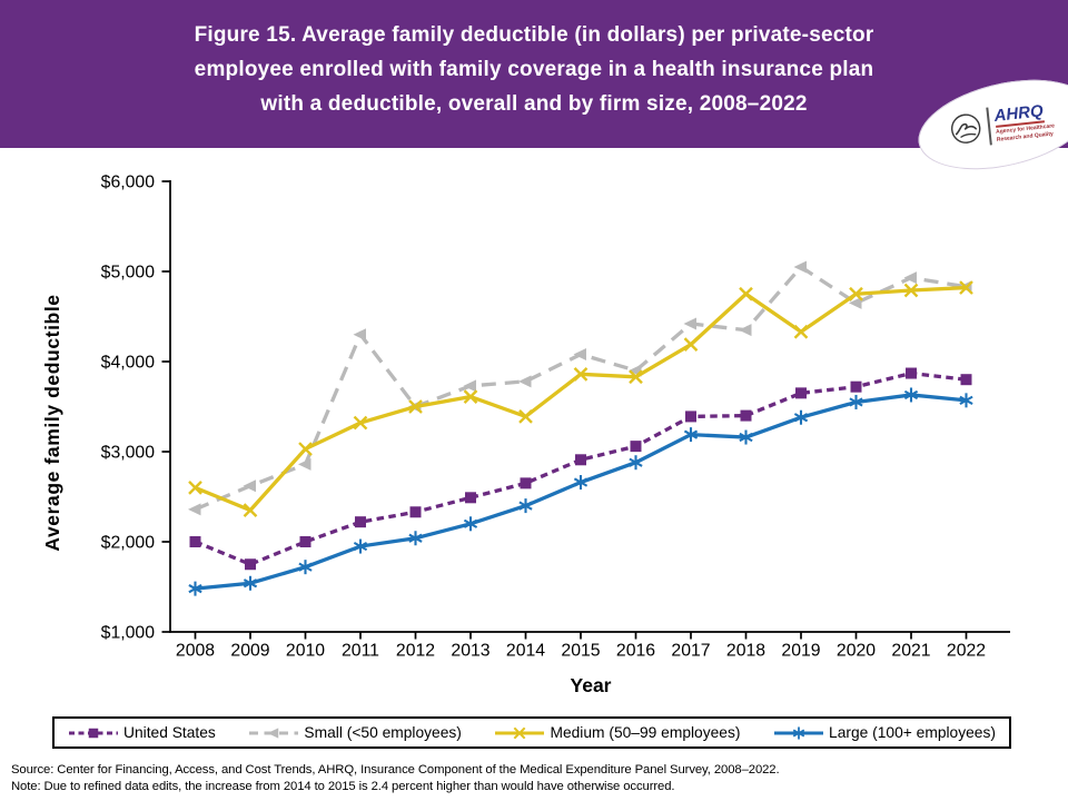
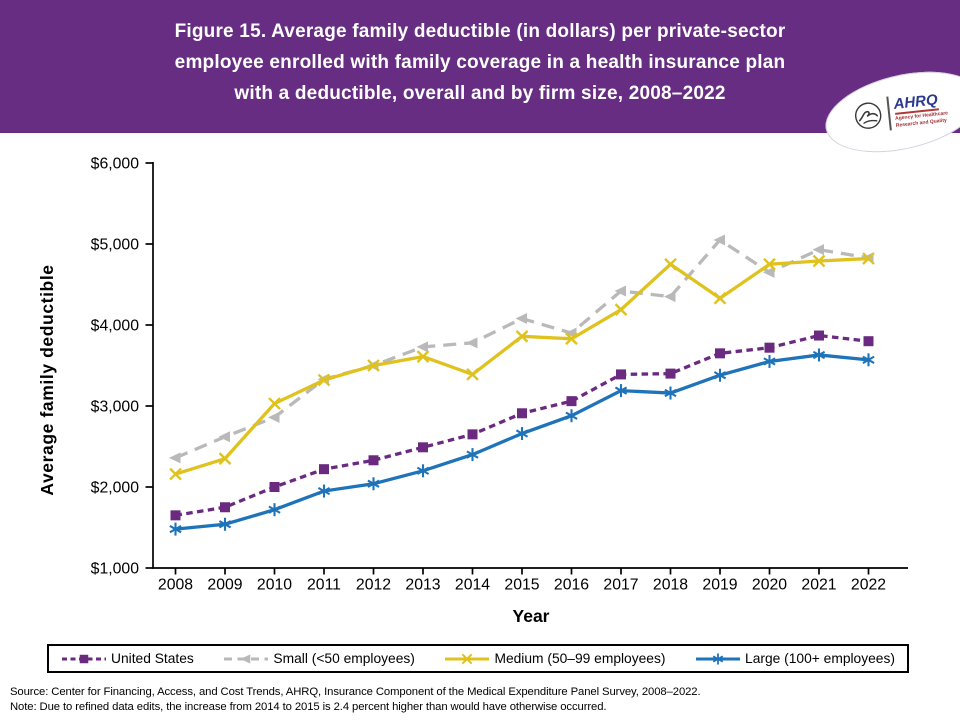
United States/2008: $2000 -> $1600
Medium (50–99 employees)/2008: $2600 -> $2200
Small (<50 employees)/2011: $4300 -> $3300
